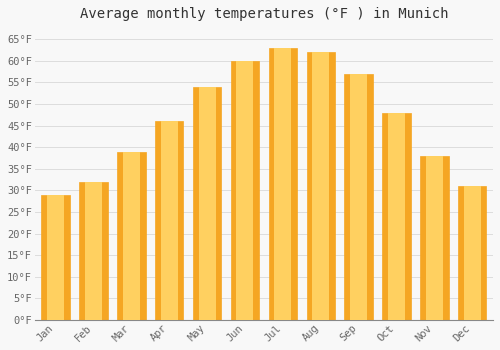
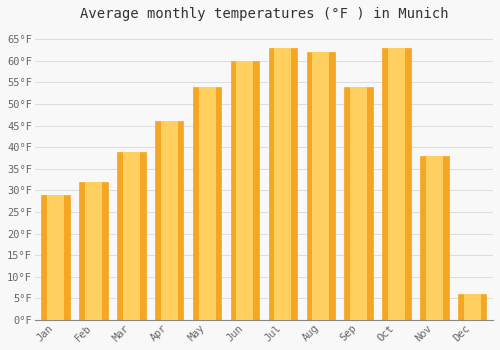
Sep: 57°F -> 54°F
Oct: 48°F -> 63°F
Dec: 31°F -> 6°F
